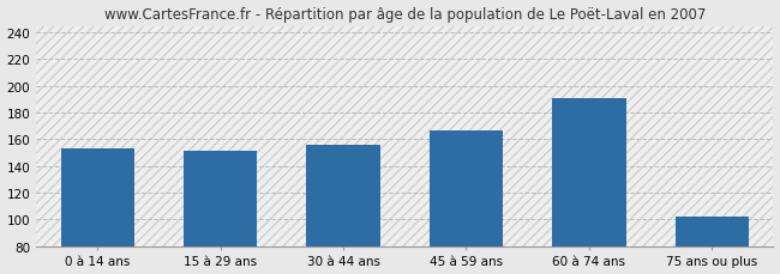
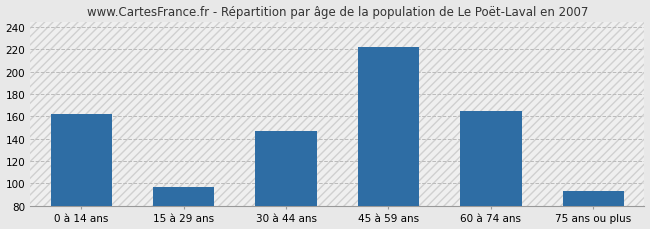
0 à 14 ans: 153 -> 162
15 à 29 ans: 151 -> 97
30 à 44 ans: 156 -> 147
45 à 59 ans: 167 -> 222
60 à 74 ans: 191 -> 165
75 ans ou plus: 102 -> 93
